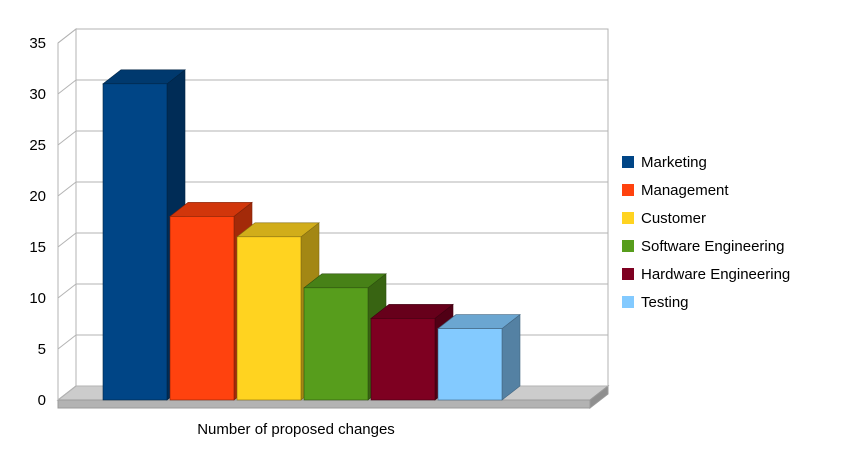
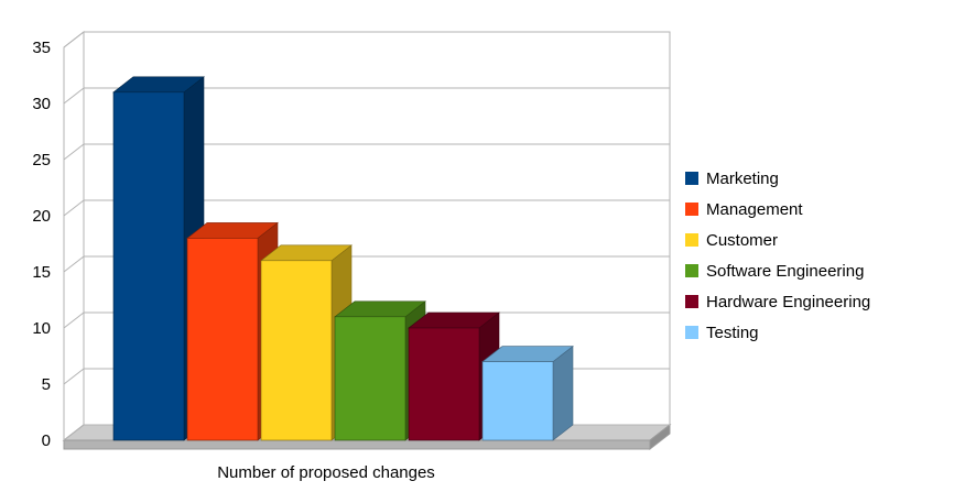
Hardware Engineering: 8 -> 10
